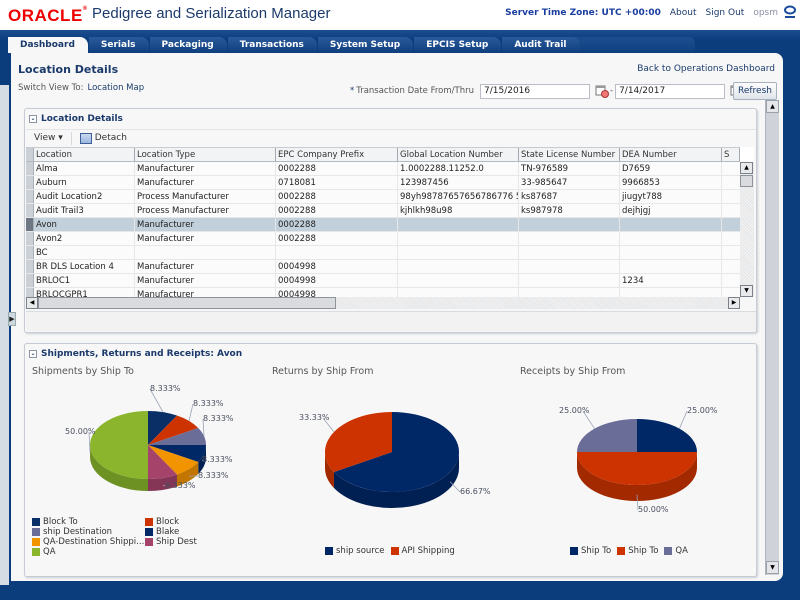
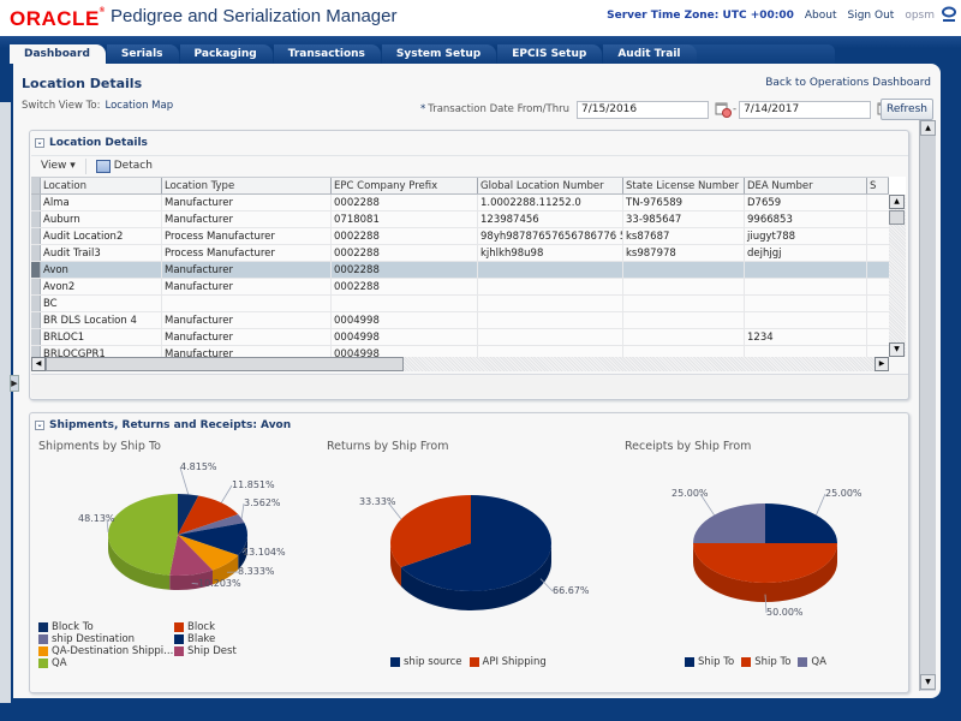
Shipments by Ship To/Block To: 8.333% -> 4.815%
Shipments by Ship To/Block: 8.333% -> 11.851%
Shipments by Ship To/ship Destination: 8.333% -> 3.562%
Shipments by Ship To/Blake: 8.333% -> 13.104%
Shipments by Ship To/Ship Dest: 8.333% -> 10.203%
Shipments by Ship To/QA: 50.00% -> 48.13%
